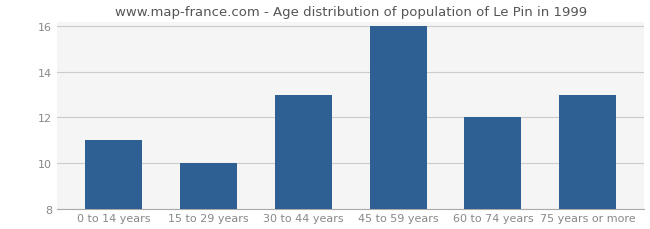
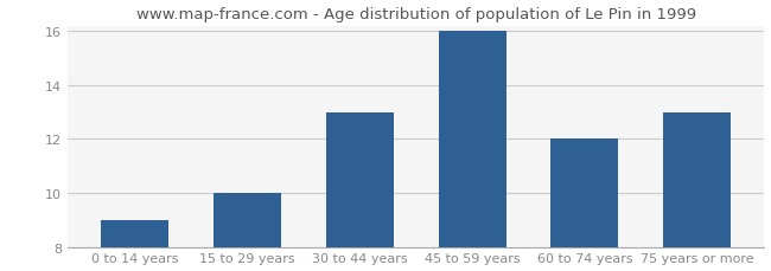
0 to 14 years: 11 -> 9
